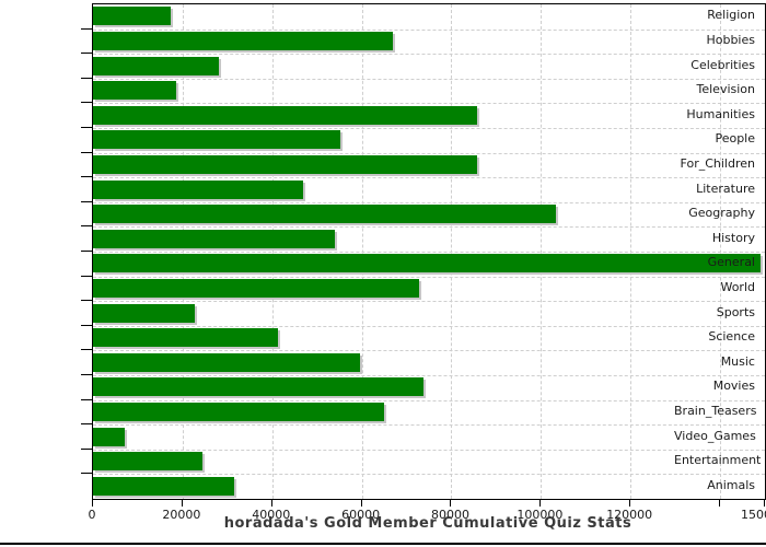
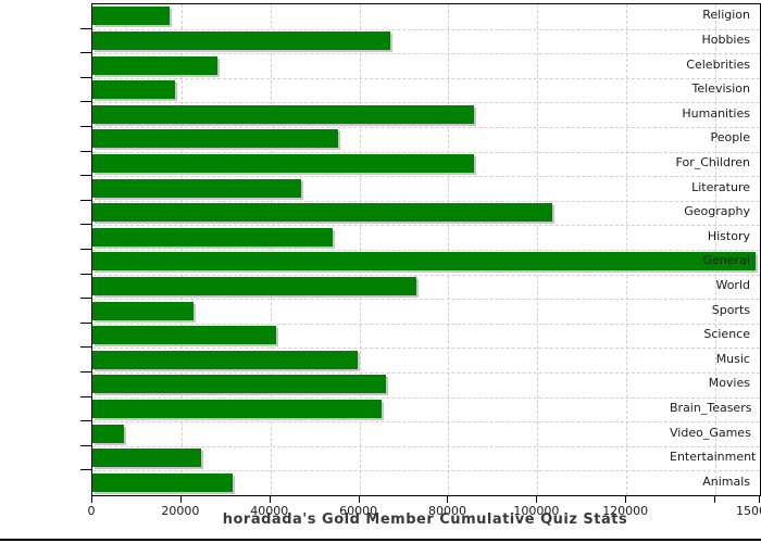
Movies: 74000 -> 66000
